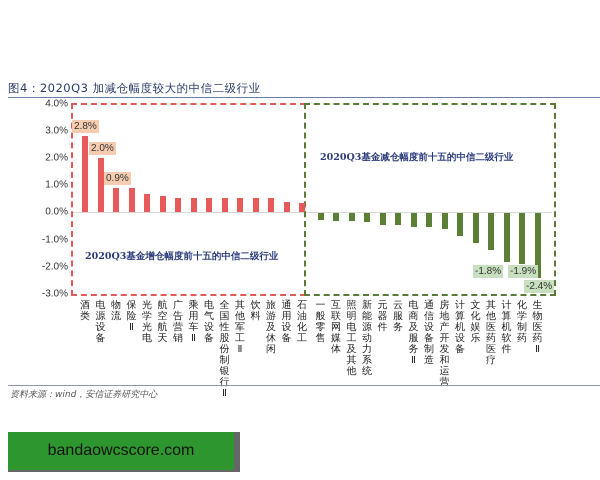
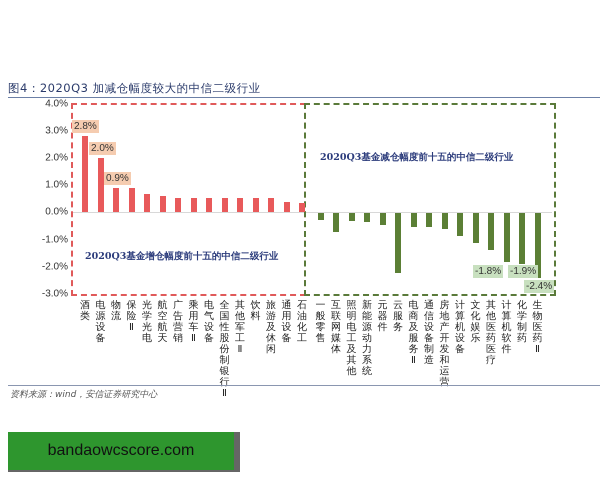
2020Q3基金减仓幅度前十五的中信二级行业/互联网媒体: -0.3% -> -0.7%
2020Q3基金减仓幅度前十五的中信二级行业/云服务: -0.5% -> -2.2%
